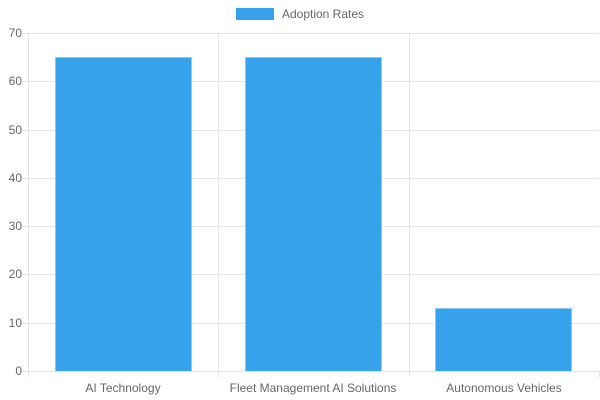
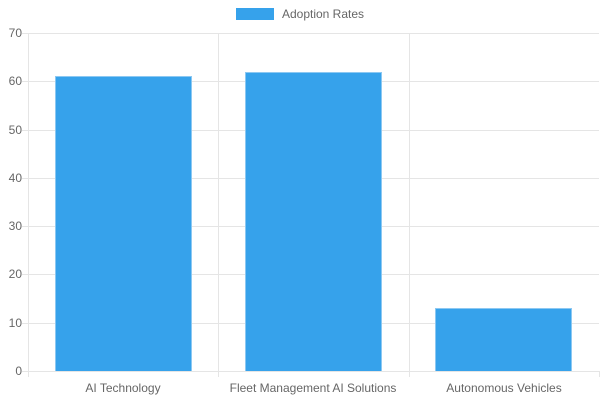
AI Technology: 65 -> 61
Fleet Management AI Solutions: 65 -> 62
